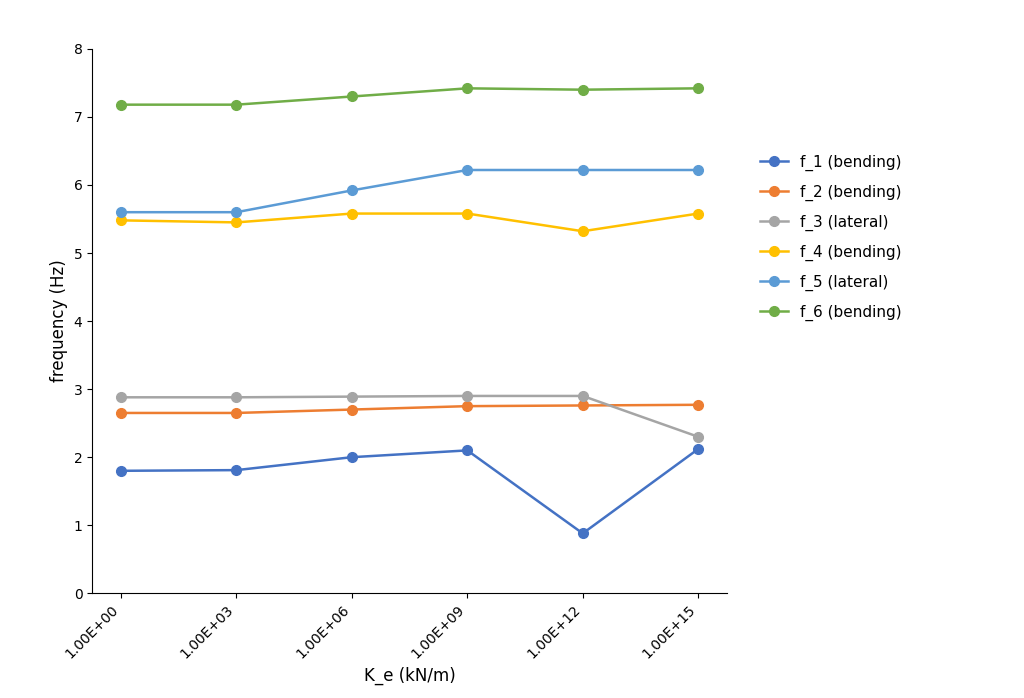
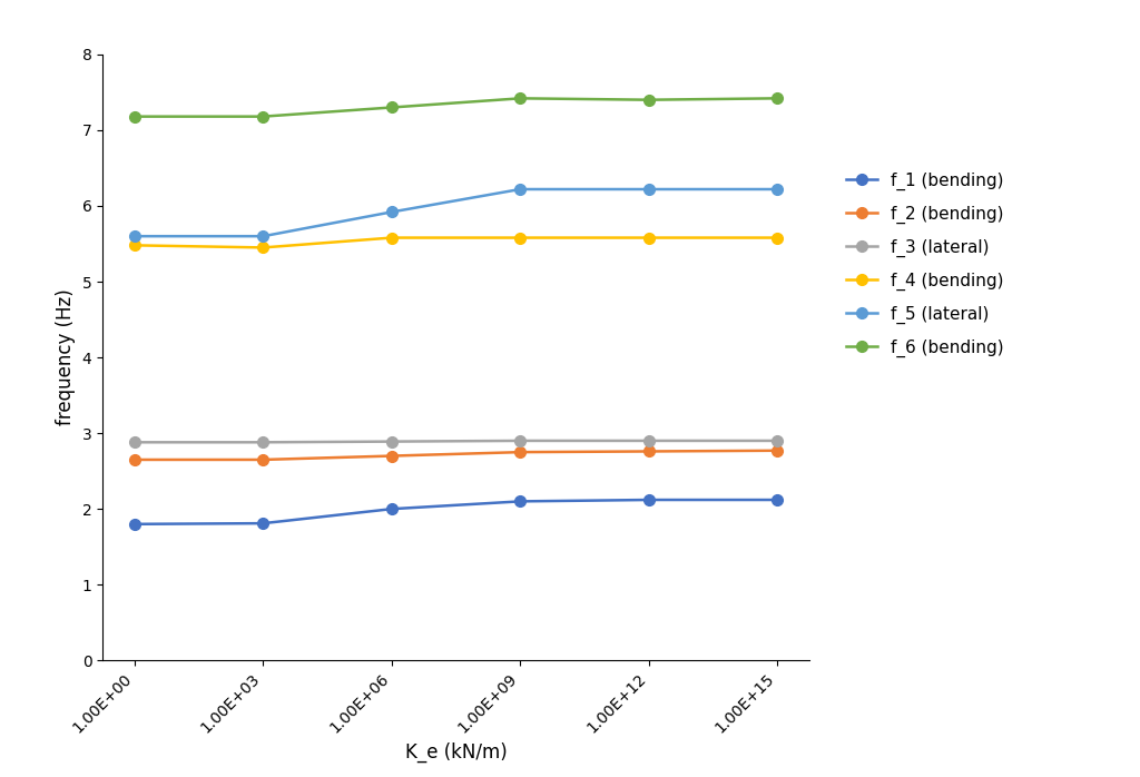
f_1 (bending)/1.00E+12: 0.88 -> 2.12
f_4 (bending)/1.00E+12: 5.32 -> 5.58
f_3 (lateral)/1.00E+15: 2.30 -> 2.90
